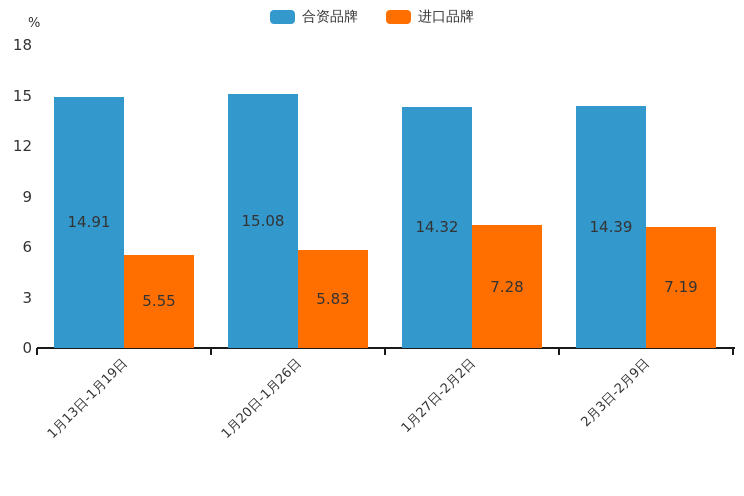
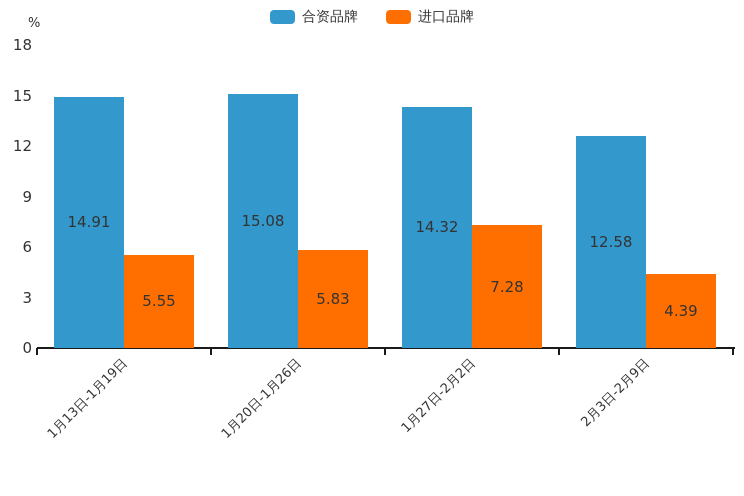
合资品牌/2月3日-2月9日: 14.39 -> 12.58
进口品牌/2月3日-2月9日: 7.19 -> 4.39
